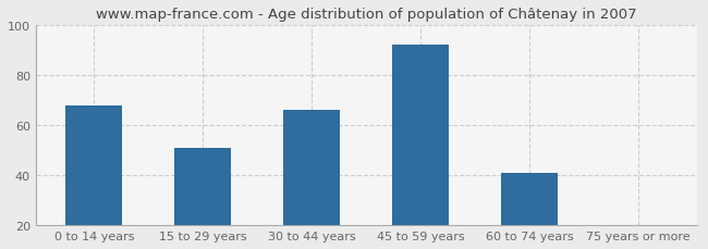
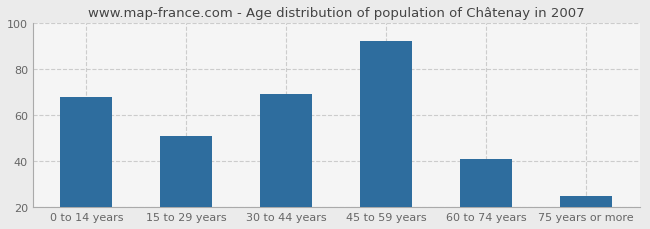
30 to 44 years: 66 -> 69
75 years or more: 20 -> 25
